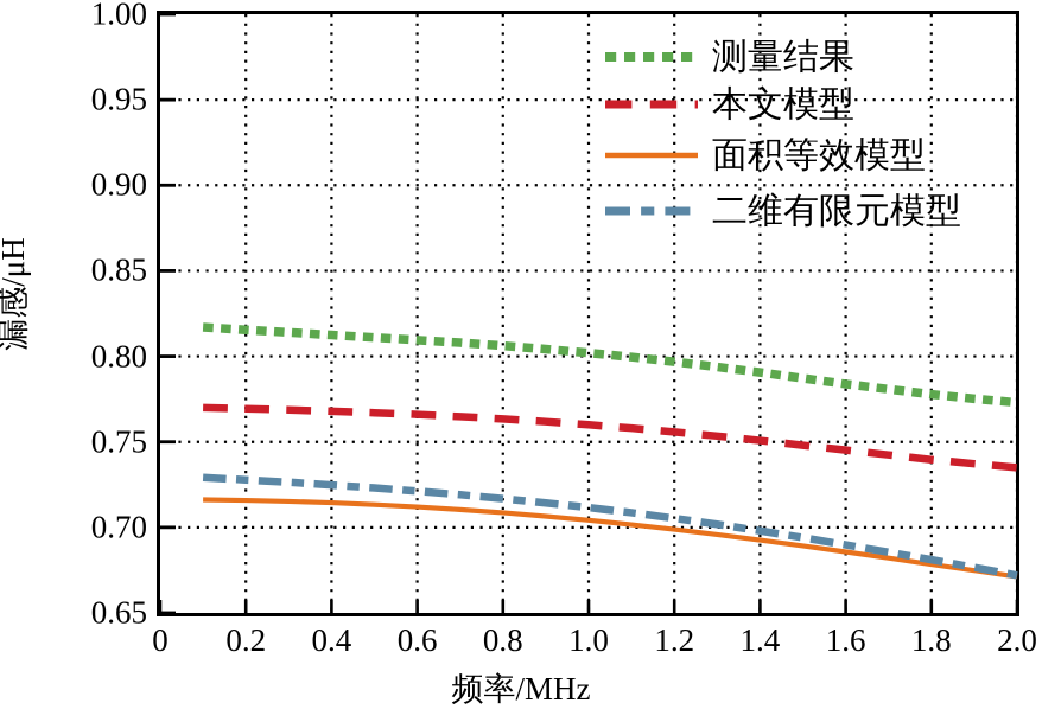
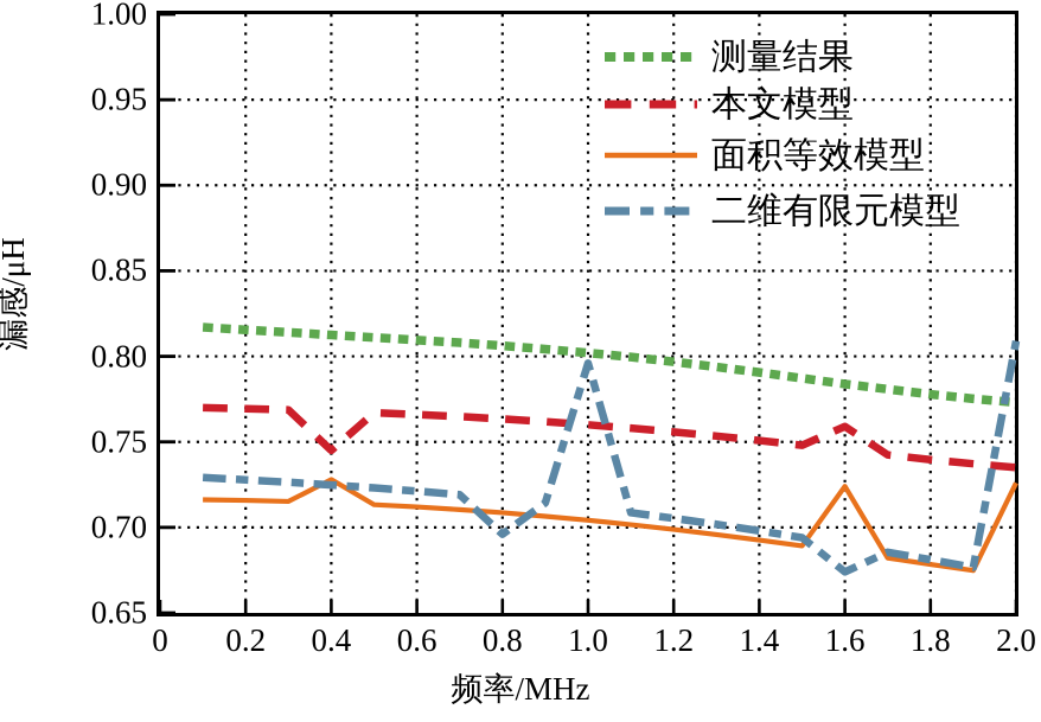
本文模型/0.4: 0.768 -> 0.745
面积等效模型/0.4: 0.714 -> 0.728
二维有限元模型/0.8: 0.717 -> 0.696
二维有限元模型/1.0: 0.712 -> 0.796
本文模型/1.6: 0.745 -> 0.759
面积等效模型/1.6: 0.686 -> 0.724
二维有限元模型/1.6: 0.690 -> 0.674
面积等效模型/2.0: 0.671 -> 0.726
二维有限元模型/2.0: 0.672 -> 0.809
